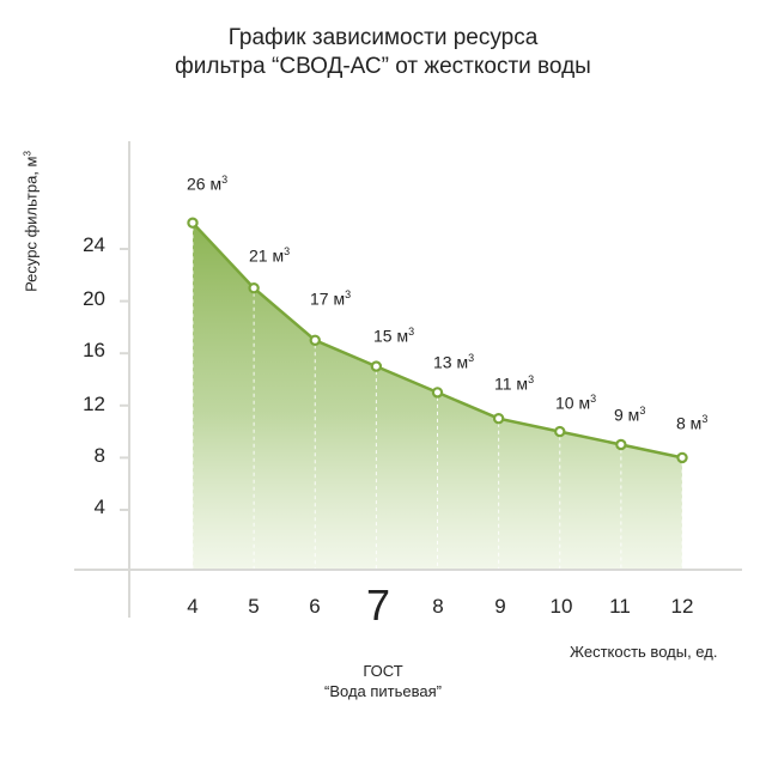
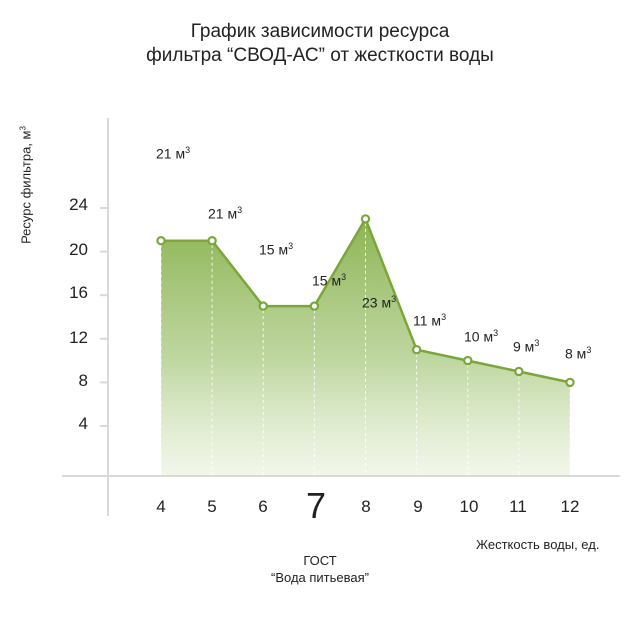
4: 26 -> 21
6: 17 -> 15
8: 13 -> 23
